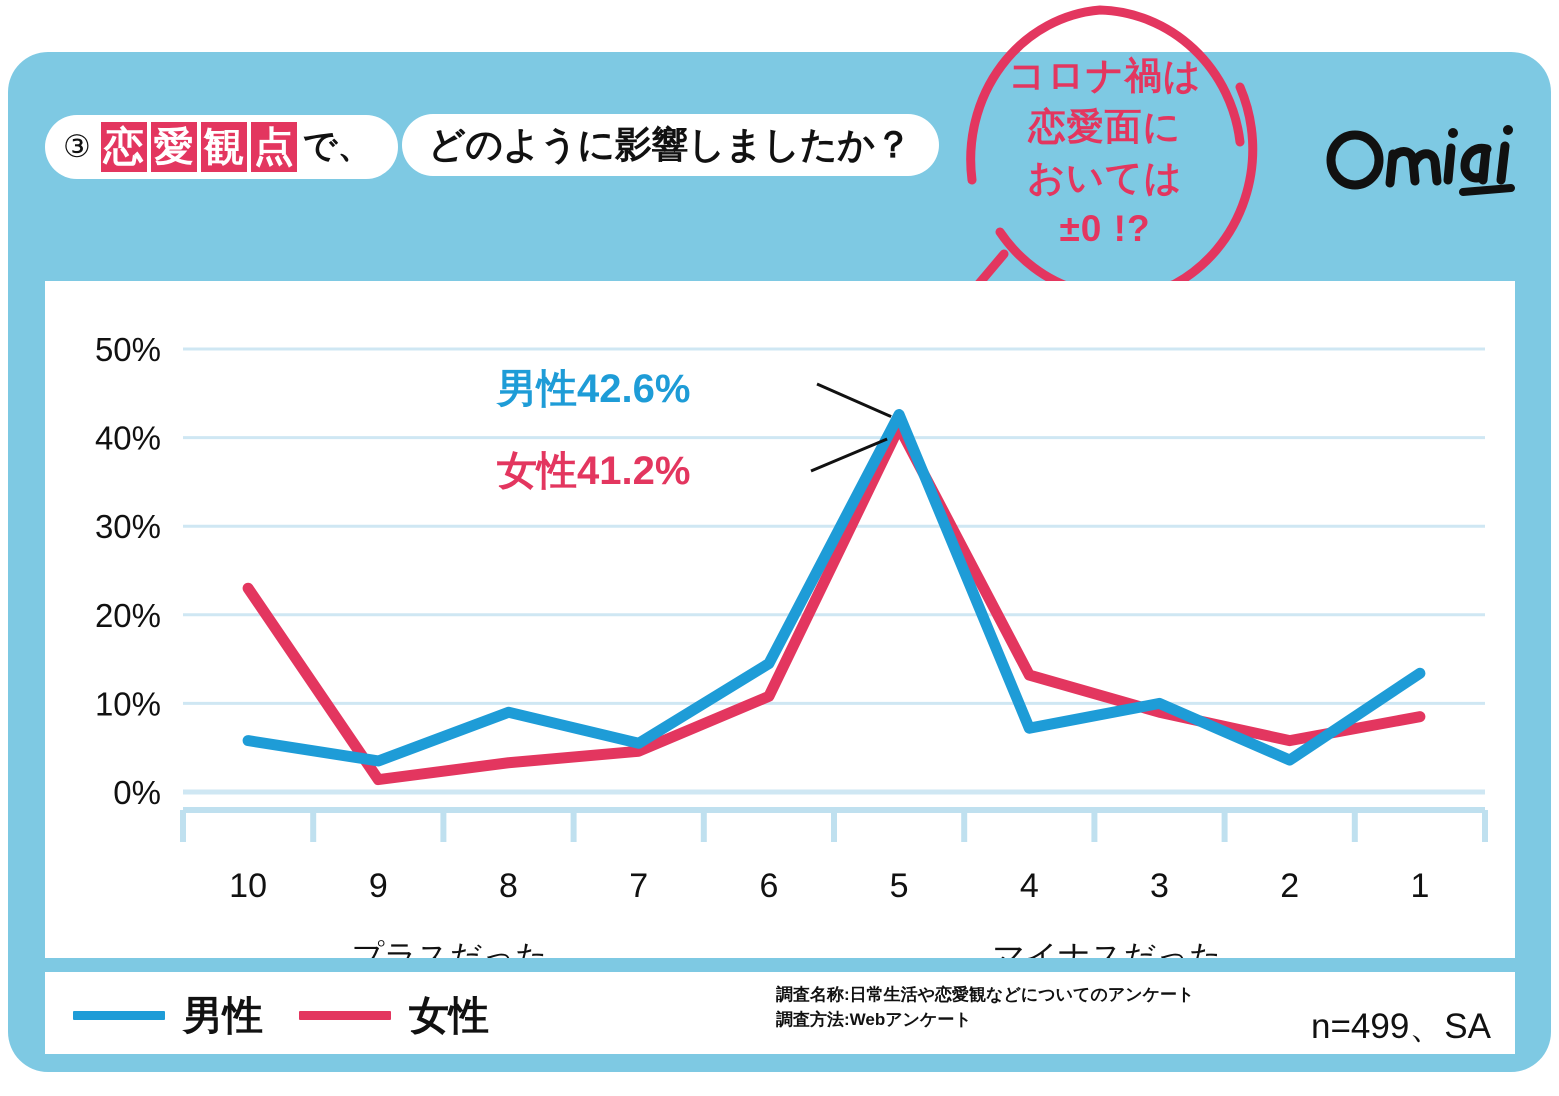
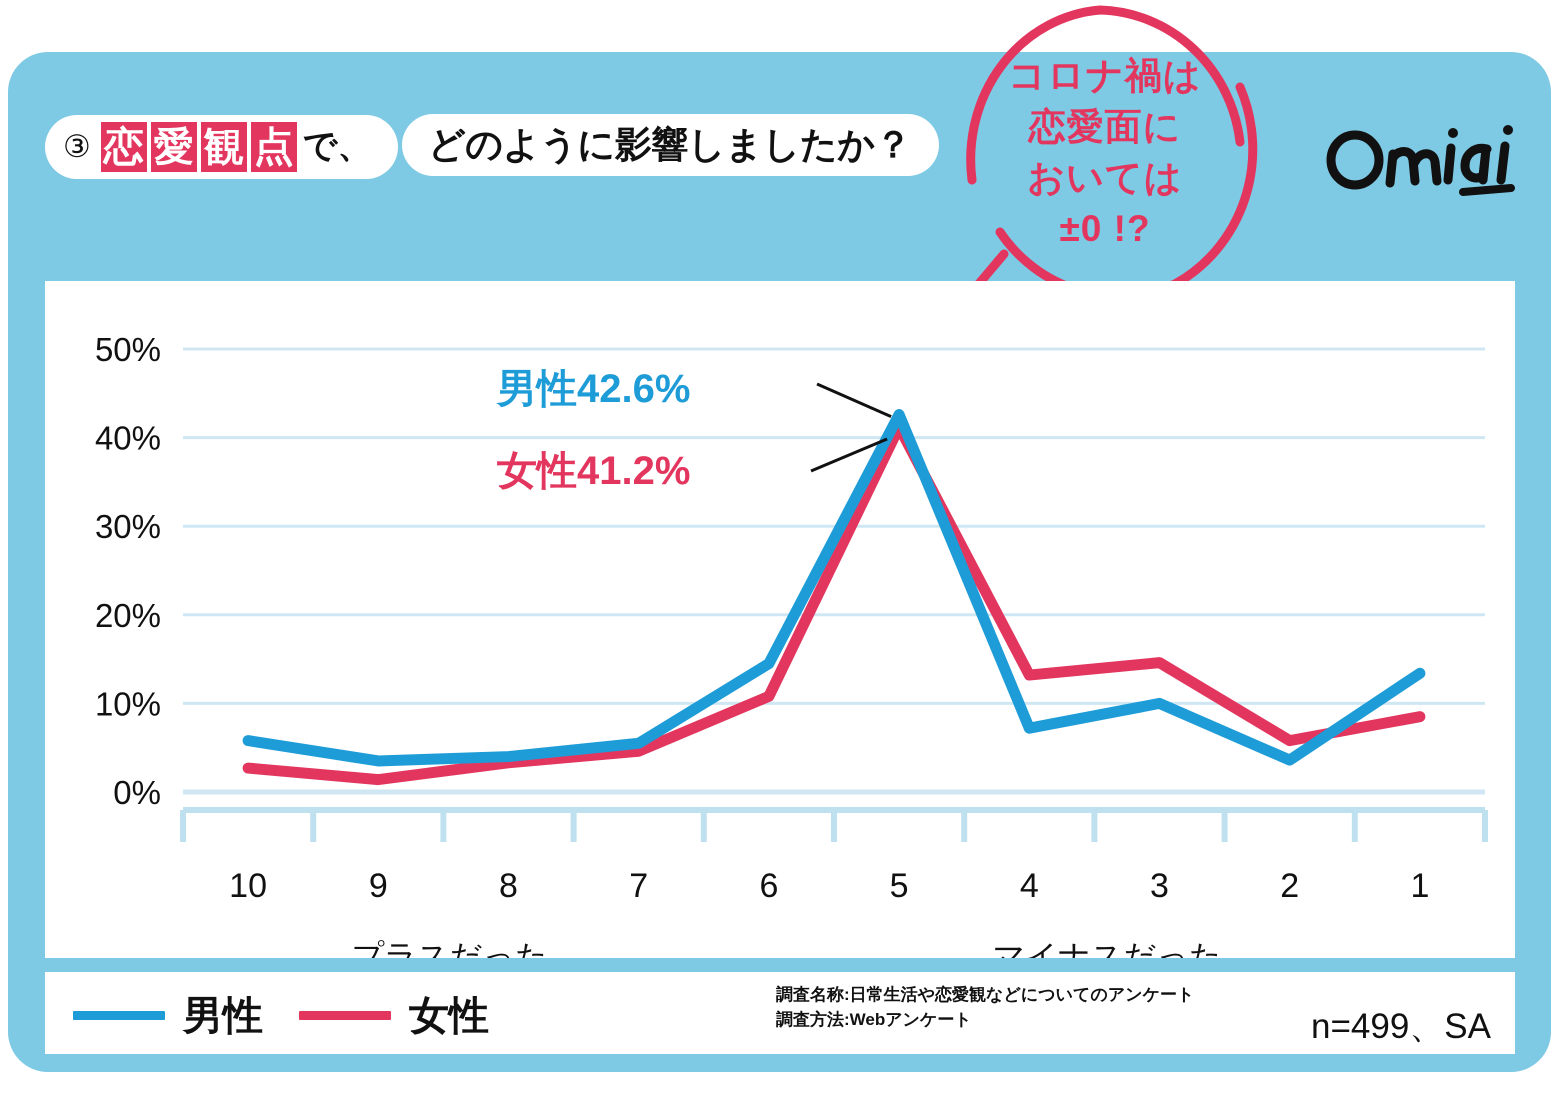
女性/10: 23% -> 3%
男性/8: 9% -> 4%
女性/3: 9% -> 15%
